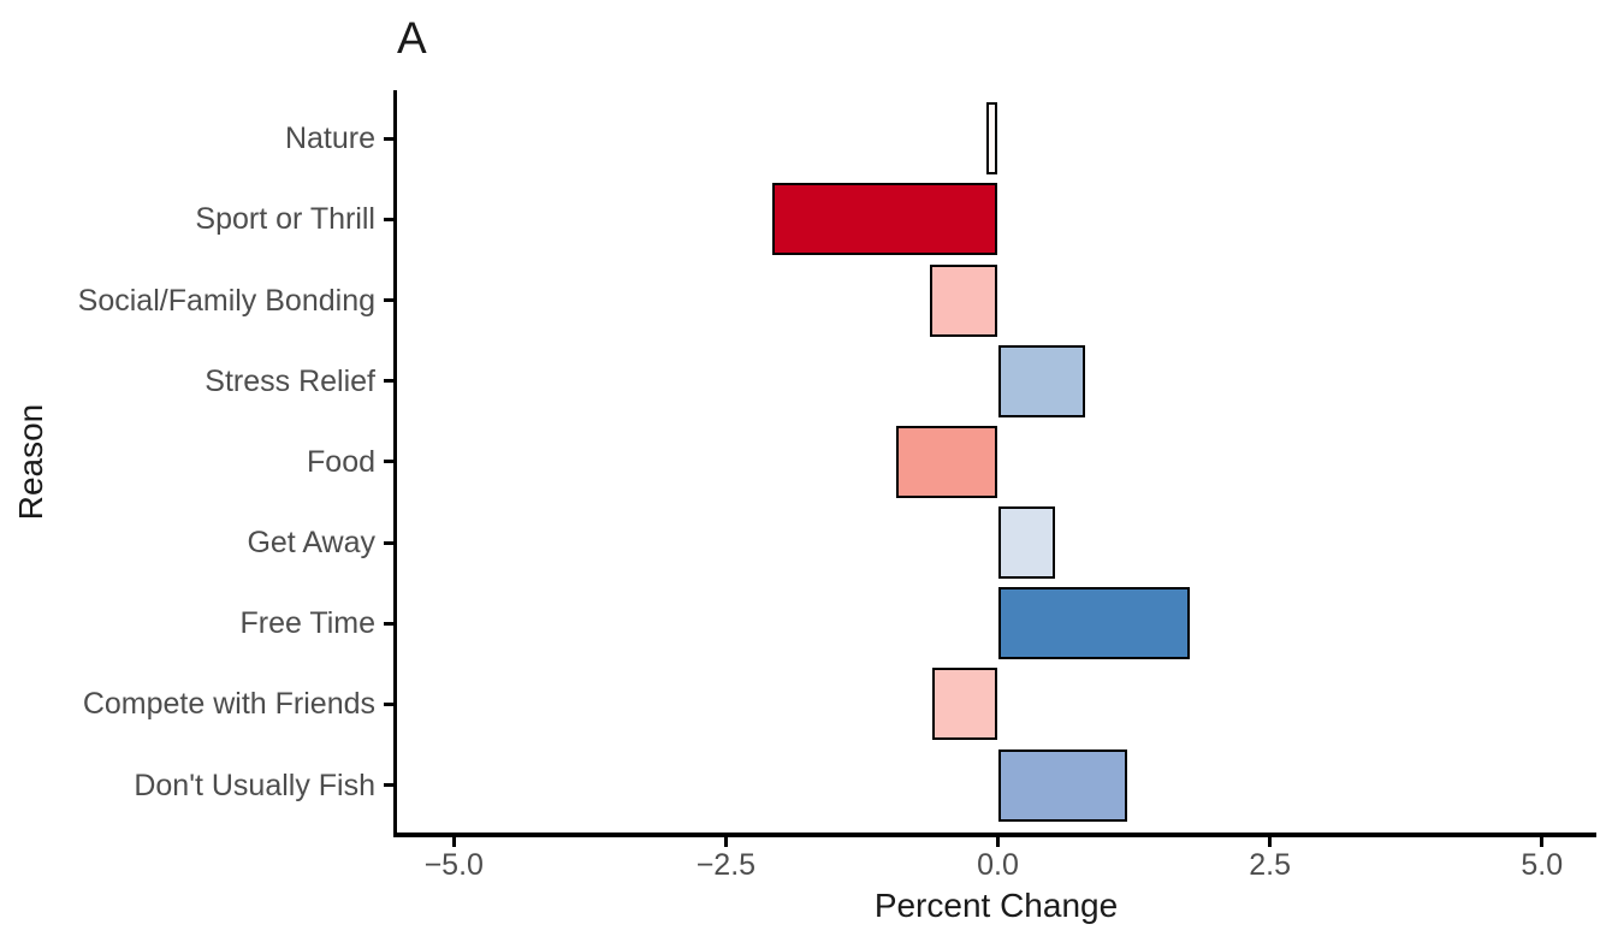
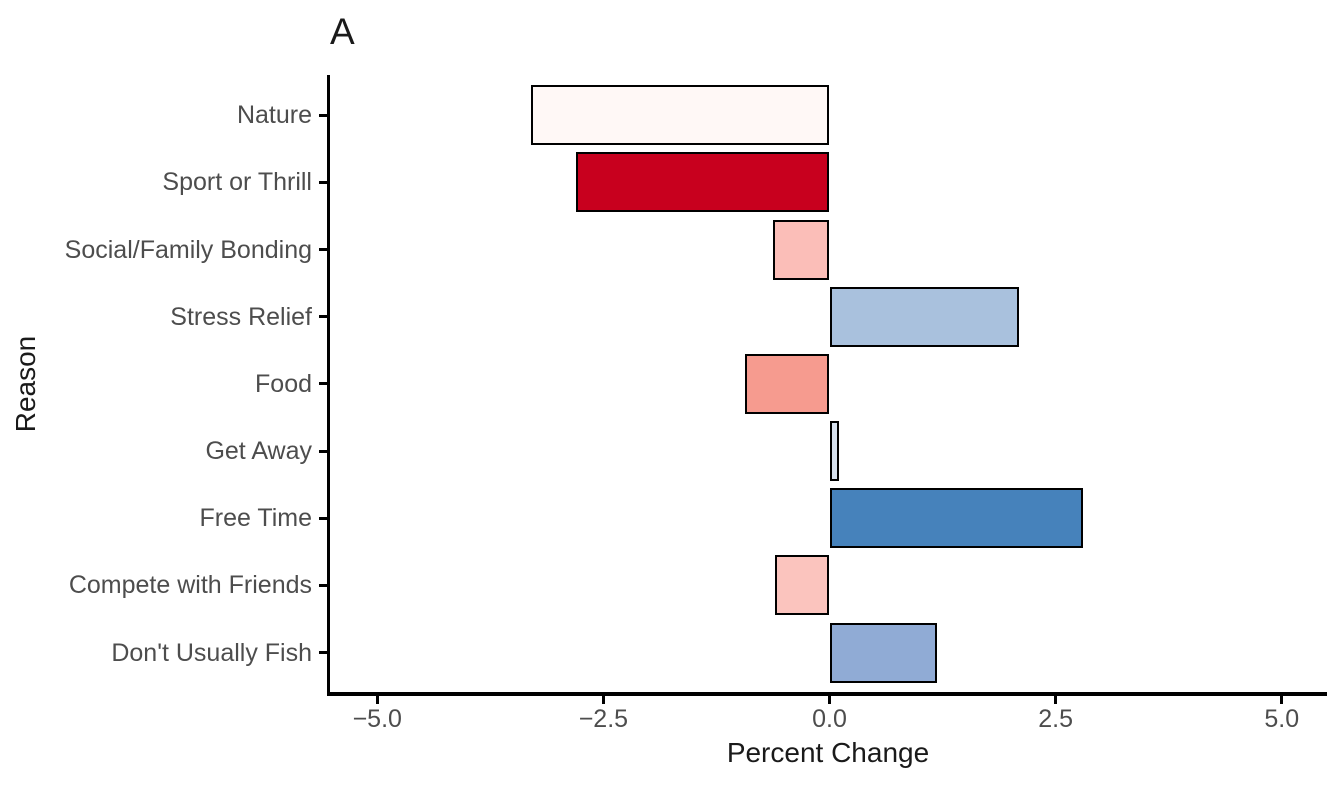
Nature: -0.1 -> -3.3
Sport or Thrill: -2.1 -> -2.8
Stress Relief: 0.8 -> 2.1
Get Away: 0.5 -> 0.1
Free Time: 1.8 -> 2.8
